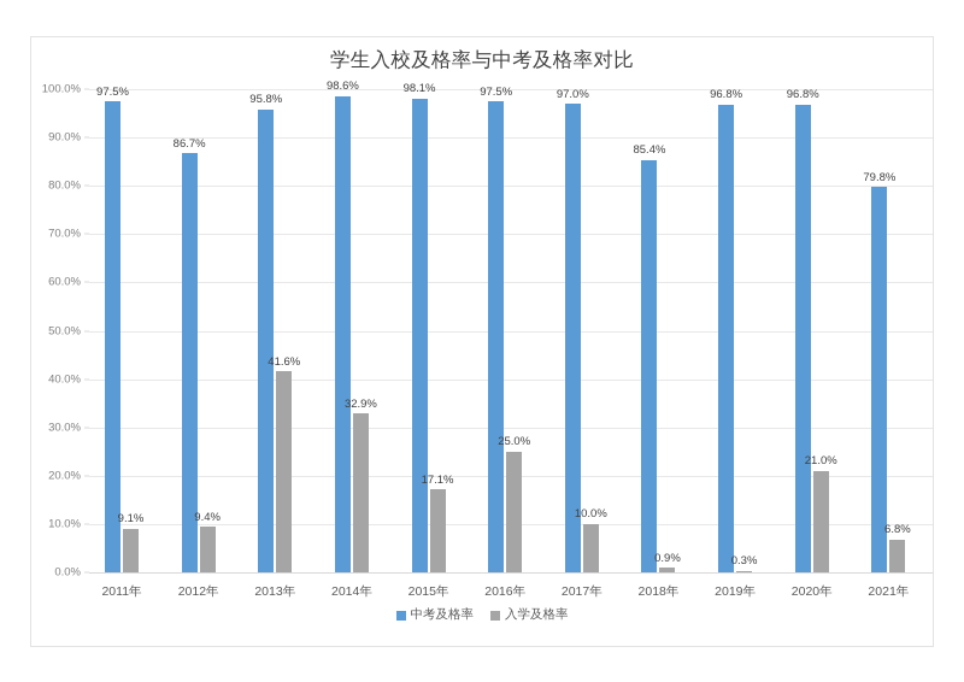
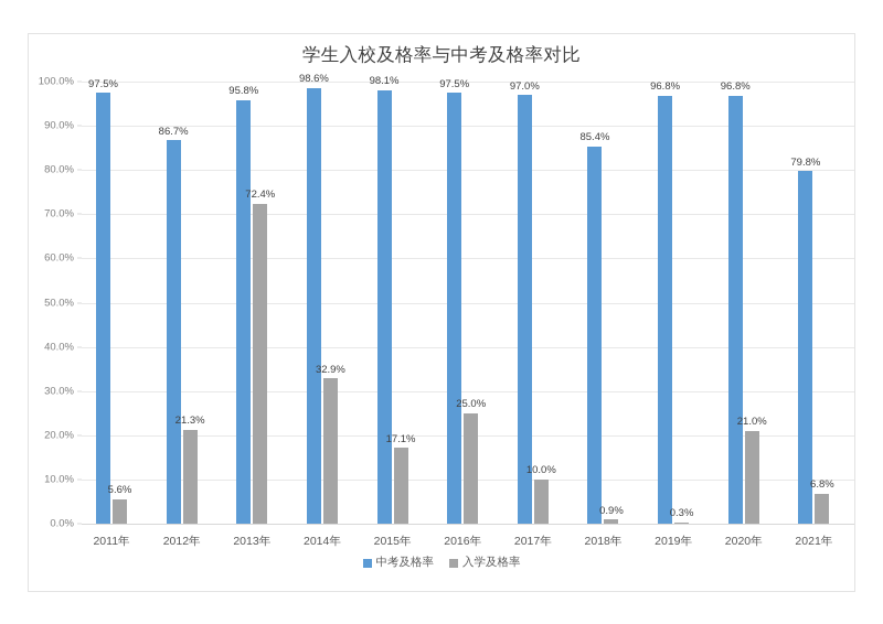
入学及格率/2011年: 9.1% -> 5.6%
入学及格率/2012年: 9.4% -> 21.3%
入学及格率/2013年: 41.6% -> 72.4%
